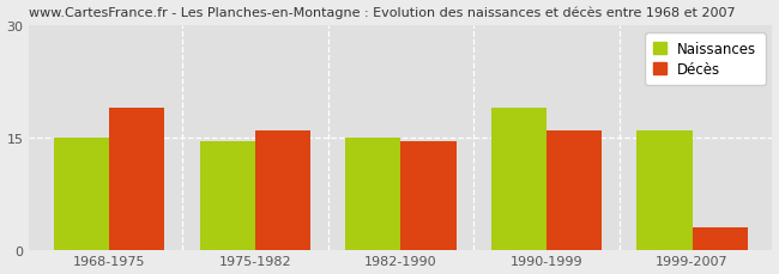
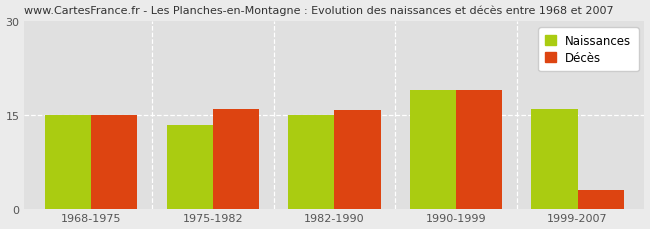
Décès/1968-1975: 19.0 -> 15.0
Naissances/1975-1982: 14.5 -> 13.4
Décès/1982-1990: 14.5 -> 15.8
Décès/1990-1999: 16.0 -> 19.0
